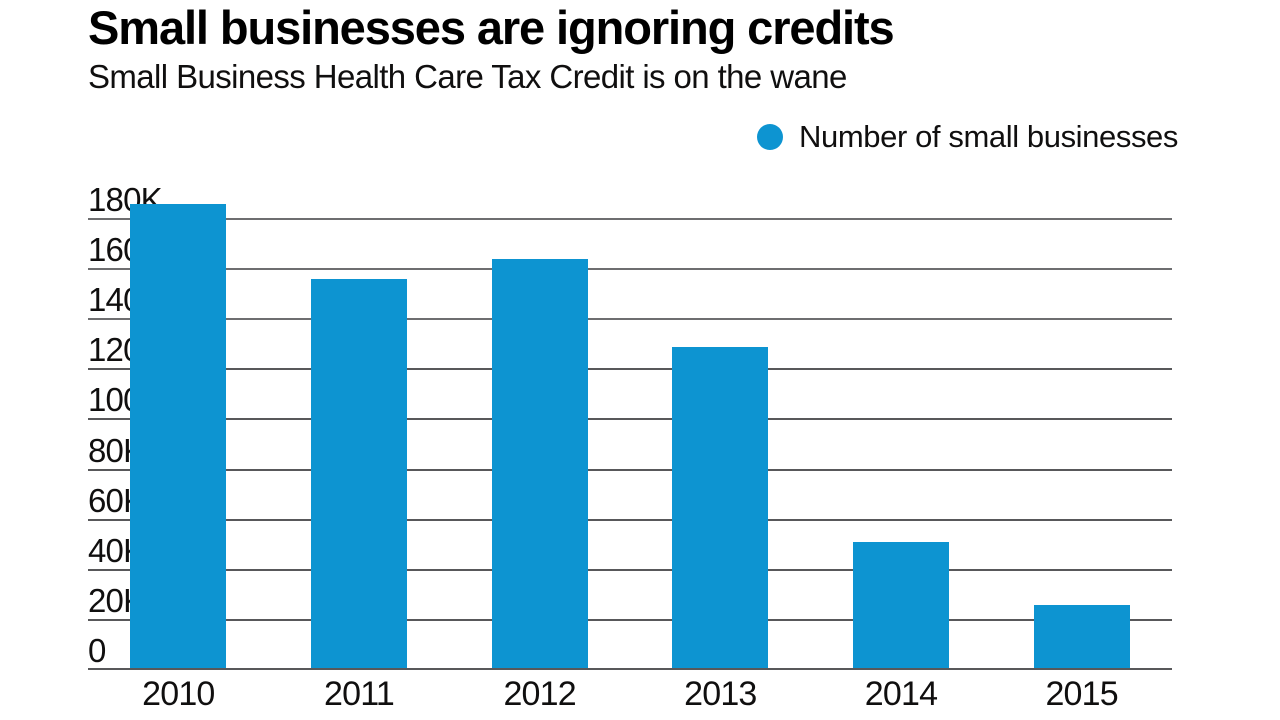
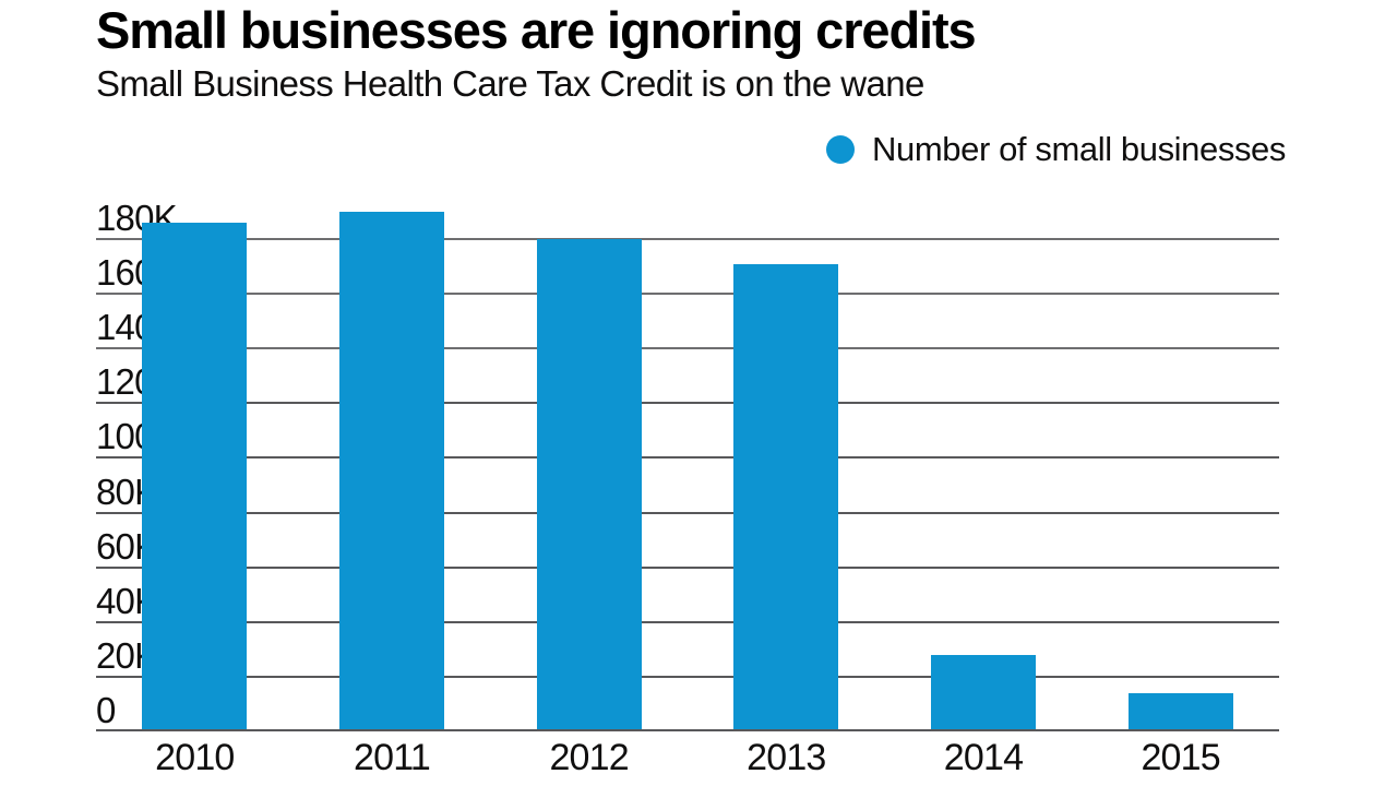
2011: 156K -> 190K
2012: 164K -> 180K
2013: 129K -> 171K
2014: 51K -> 28K
2015: 26K -> 14K
